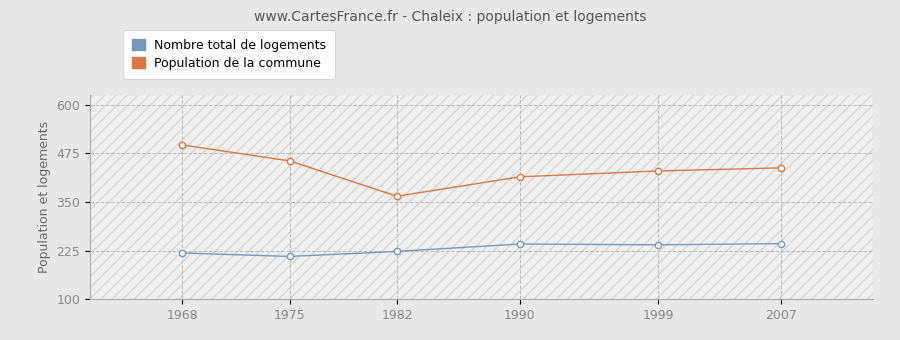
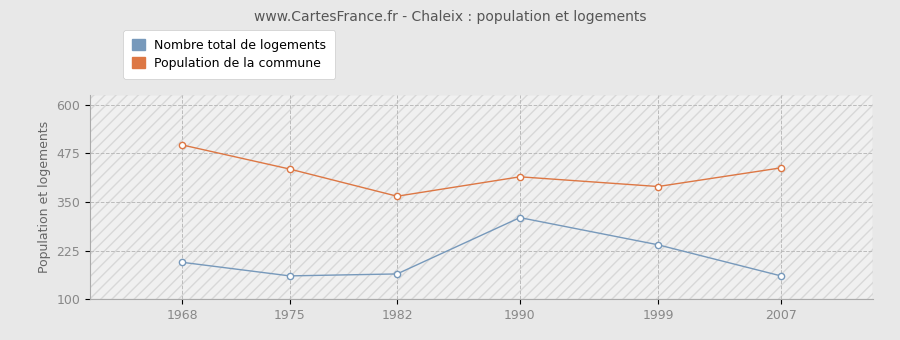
Nombre total de logements/1968: 219 -> 195
Nombre total de logements/1975: 210 -> 160
Population de la commune/1975: 456 -> 435
Nombre total de logements/1982: 223 -> 165
Nombre total de logements/1990: 242 -> 310
Population de la commune/1999: 430 -> 390
Nombre total de logements/2007: 243 -> 160
